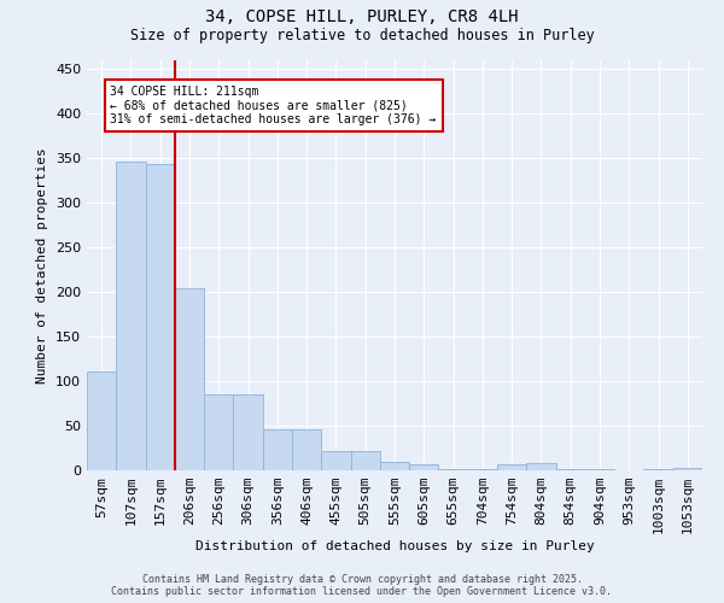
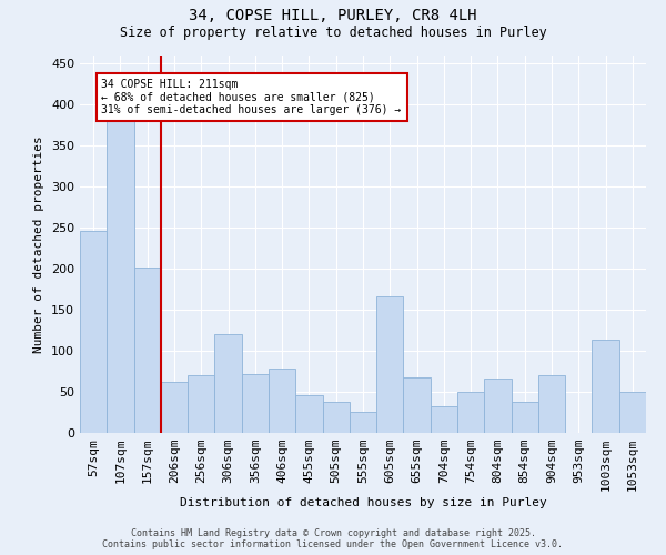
57sqm: 111 -> 246
107sqm: 347 -> 382
157sqm: 344 -> 202
206sqm: 204 -> 62
256sqm: 85 -> 70
306sqm: 85 -> 120
356sqm: 46 -> 72
406sqm: 46 -> 78
455sqm: 22 -> 46
505sqm: 21 -> 38
555sqm: 9 -> 26
605sqm: 7 -> 166
655sqm: 1 -> 68
704sqm: 1 -> 32
754sqm: 7 -> 50
804sqm: 8 -> 66
854sqm: 2 -> 38
904sqm: 1 -> 70
1003sqm: 1 -> 114
1053sqm: 3 -> 50
